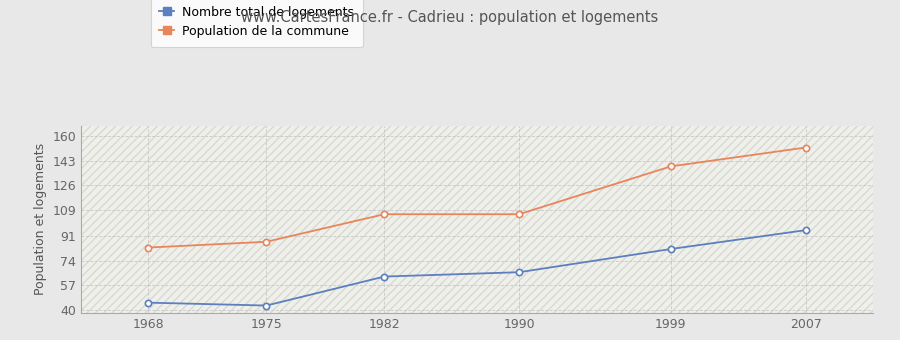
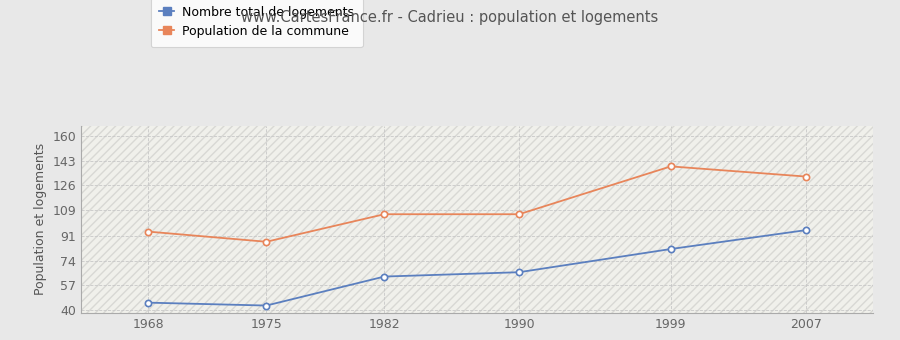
Population de la commune/1968: 83 -> 94
Population de la commune/2007: 152 -> 132
